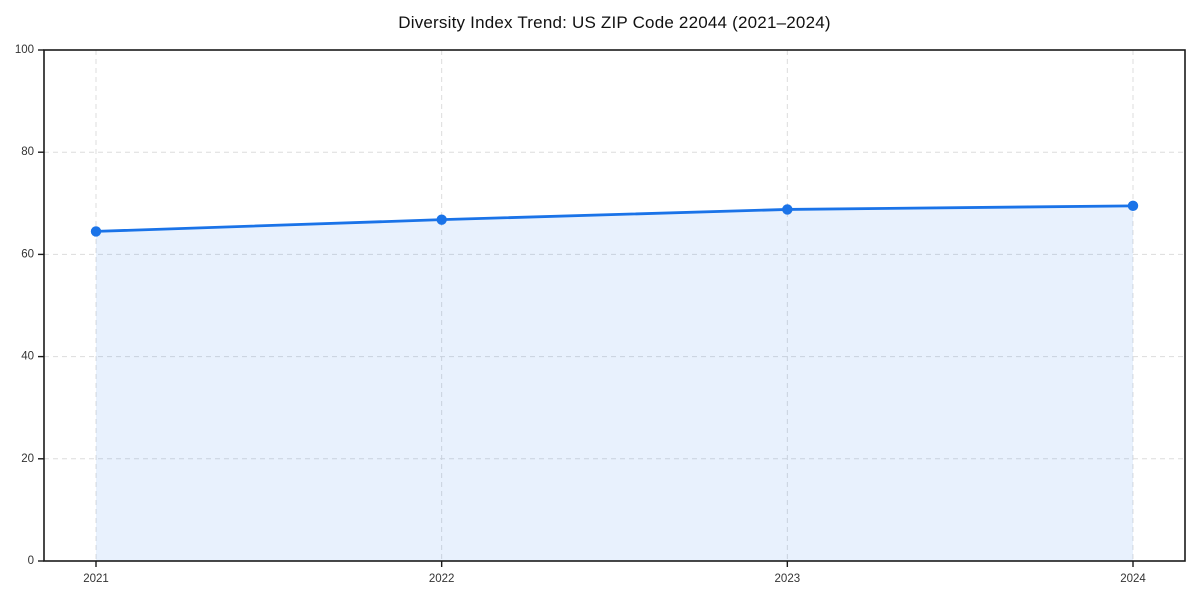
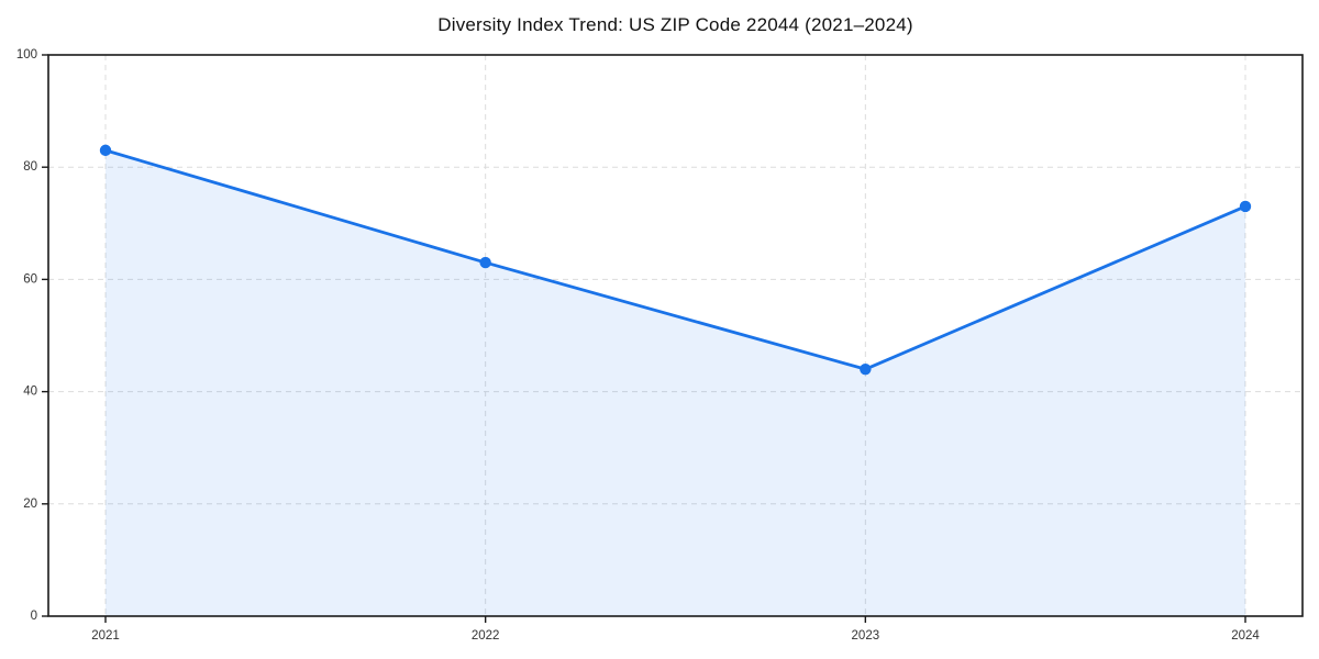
2021: 64 -> 83
2022: 67 -> 63
2023: 69 -> 44
2024: 70 -> 73
